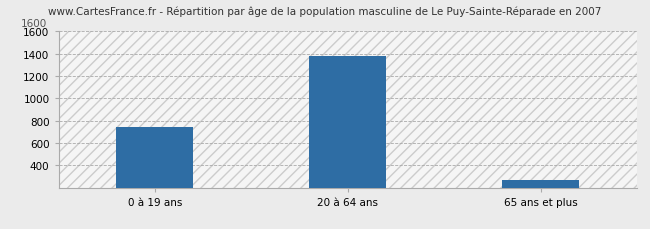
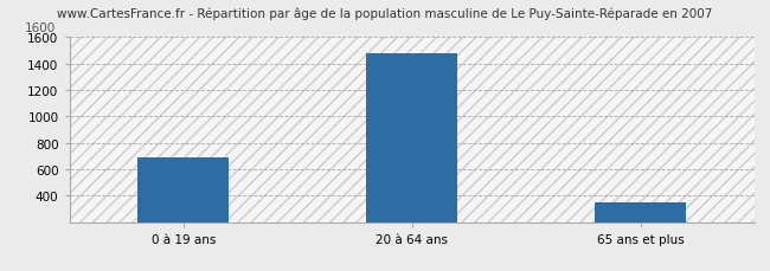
0 à 19 ans: 740 -> 680
20 à 64 ans: 1380 -> 1480
65 ans et plus: 270 -> 340
